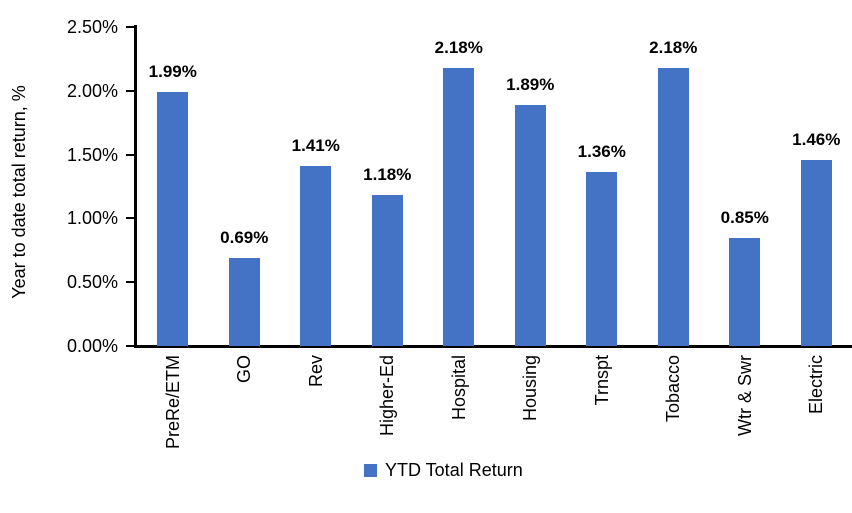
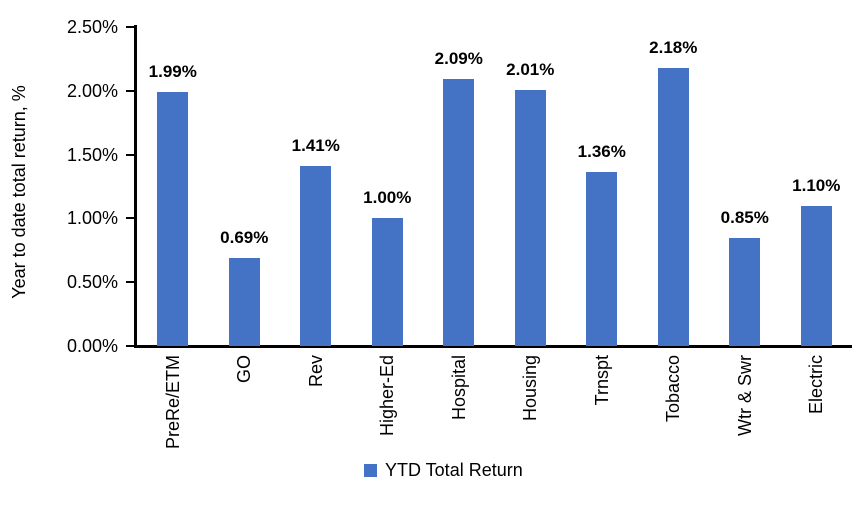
Higher-Ed: 1.18% -> 1.00%
Hospital: 2.18% -> 2.09%
Housing: 1.89% -> 2.01%
Electric: 1.46% -> 1.10%
